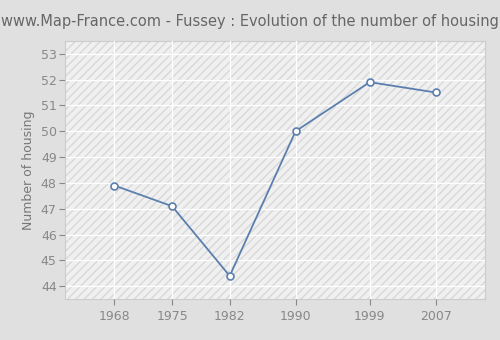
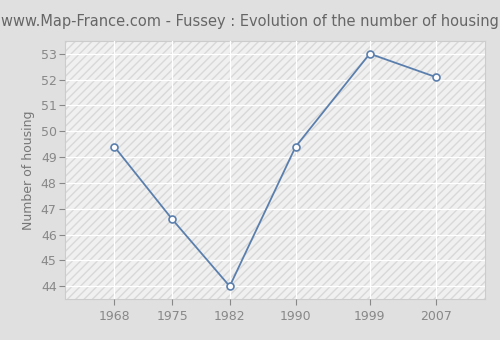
1968: 47.9 -> 49.4
1975: 47.1 -> 46.6
1982: 44.4 -> 44.0
1990: 50.0 -> 49.4
1999: 51.9 -> 53.0
2007: 51.5 -> 52.1
